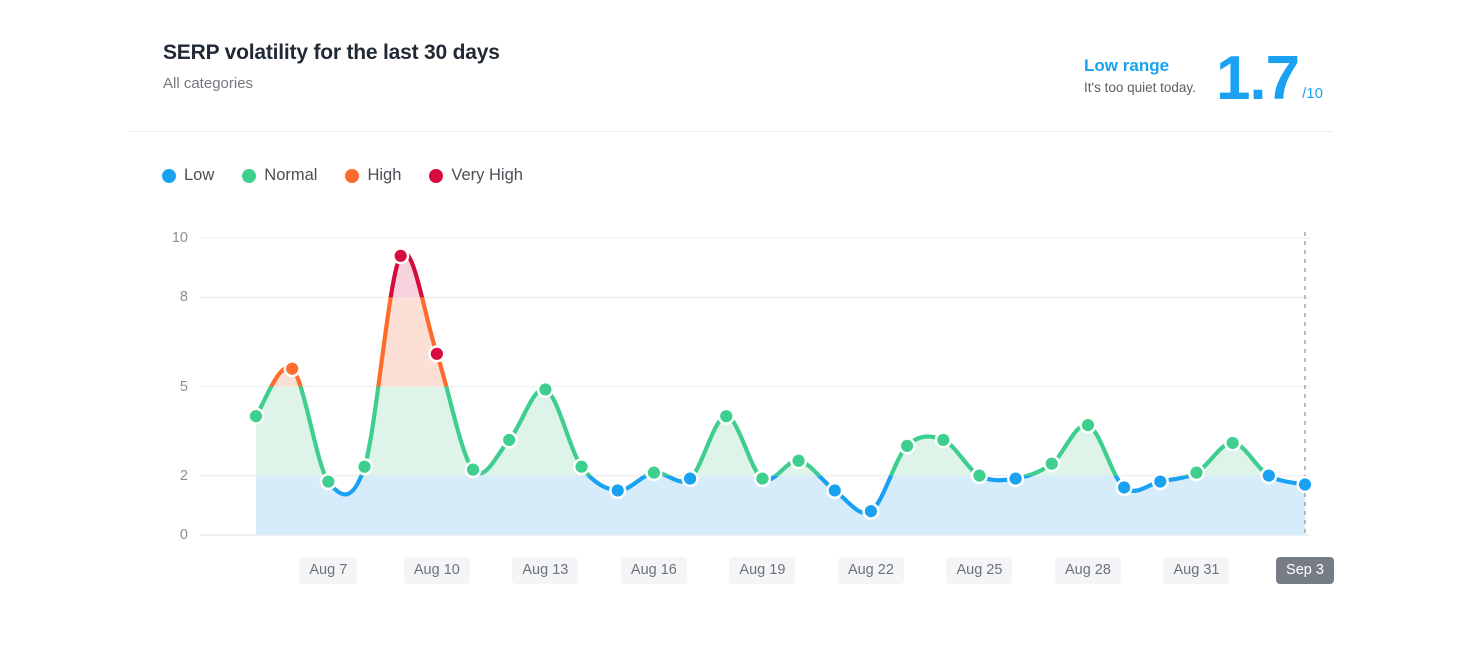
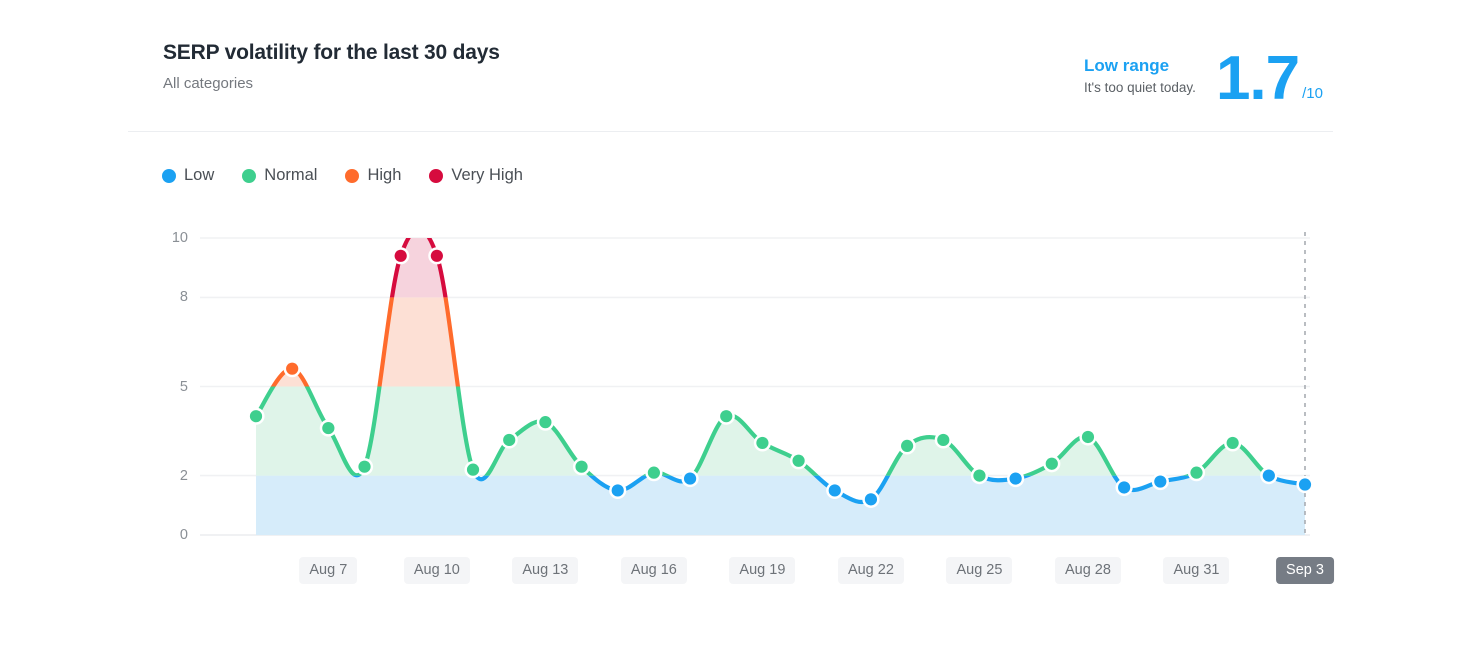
Aug 7: 1.8 -> 3.6
Aug 10: 6.1 -> 9.4
Aug 13: 4.9 -> 3.8
Aug 19: 1.9 -> 3.1
Aug 22: 0.8 -> 1.2
Aug 28: 3.7 -> 3.3
